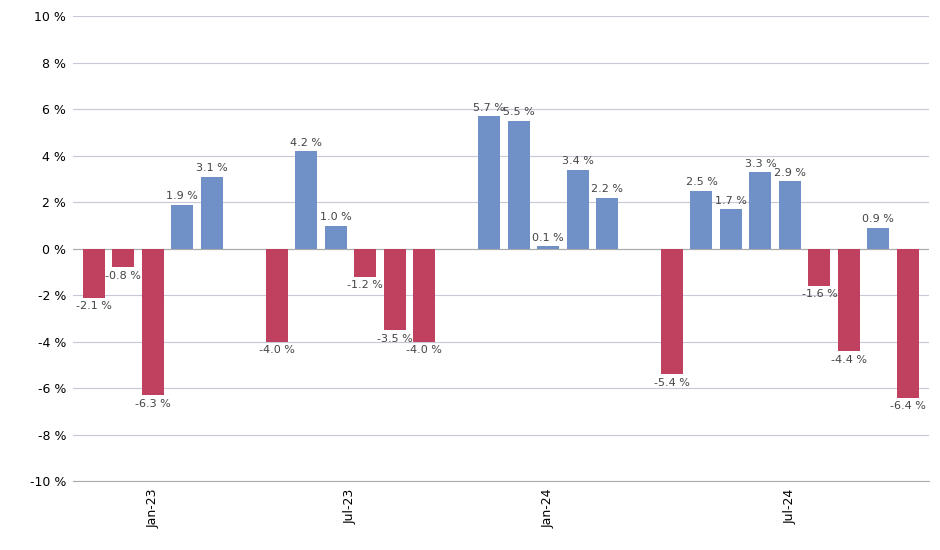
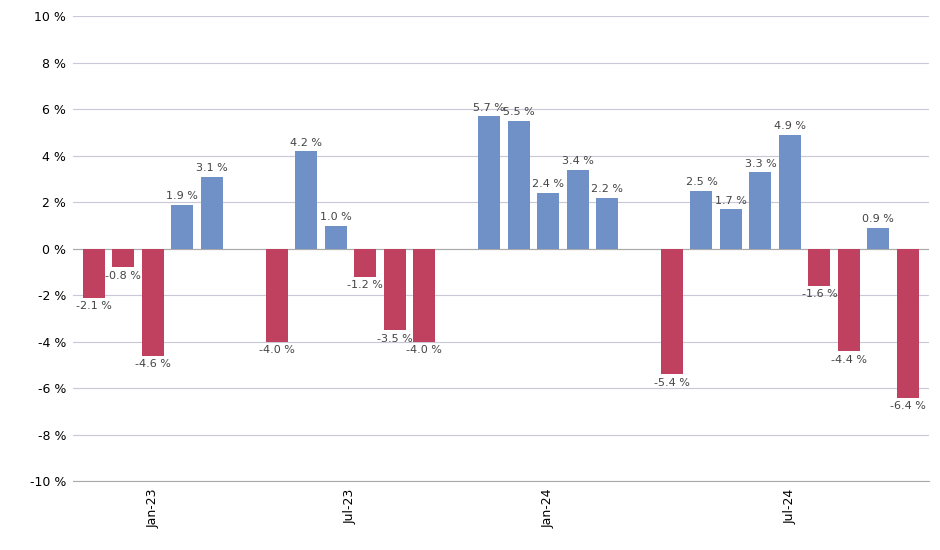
Jan-23: -6.3 -> -4.6
Jan-24: 0.1 -> 2.4
Jul-24: 2.9 -> 4.9
